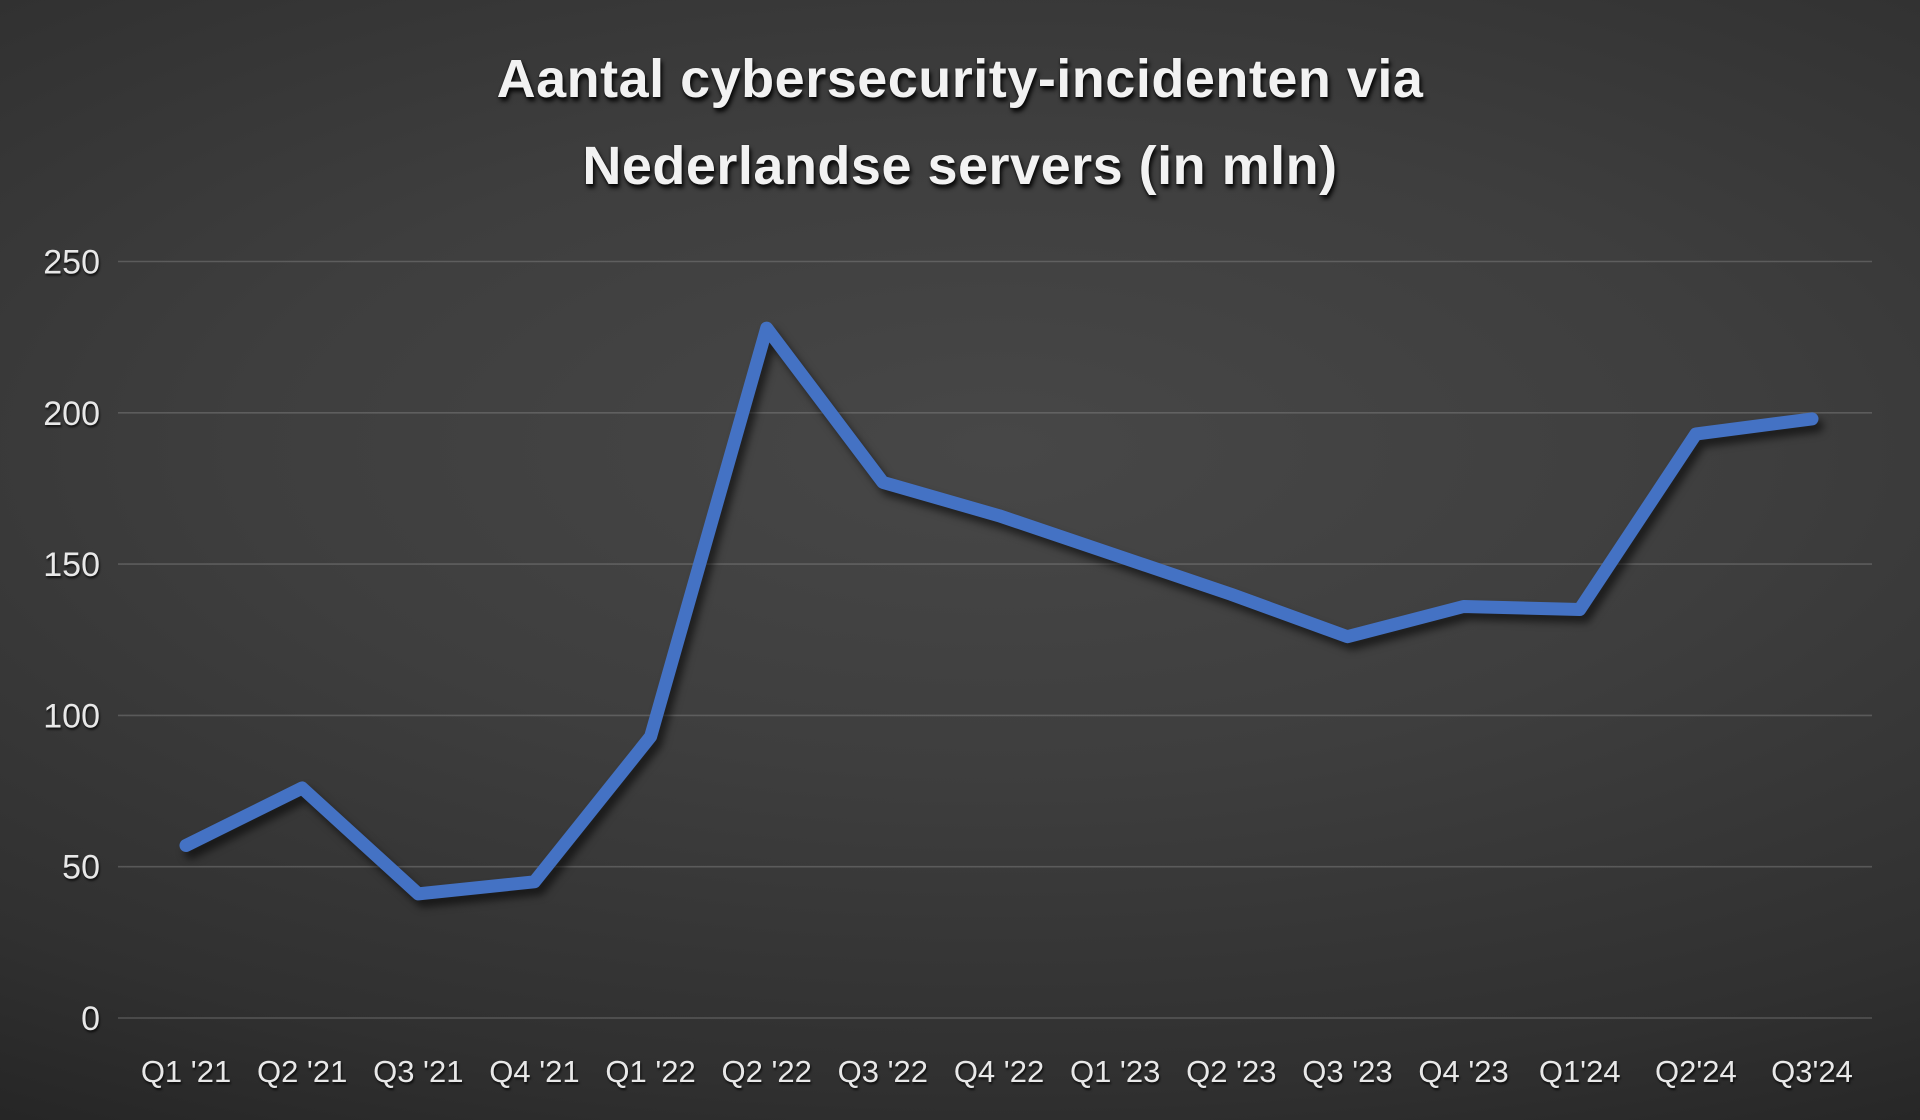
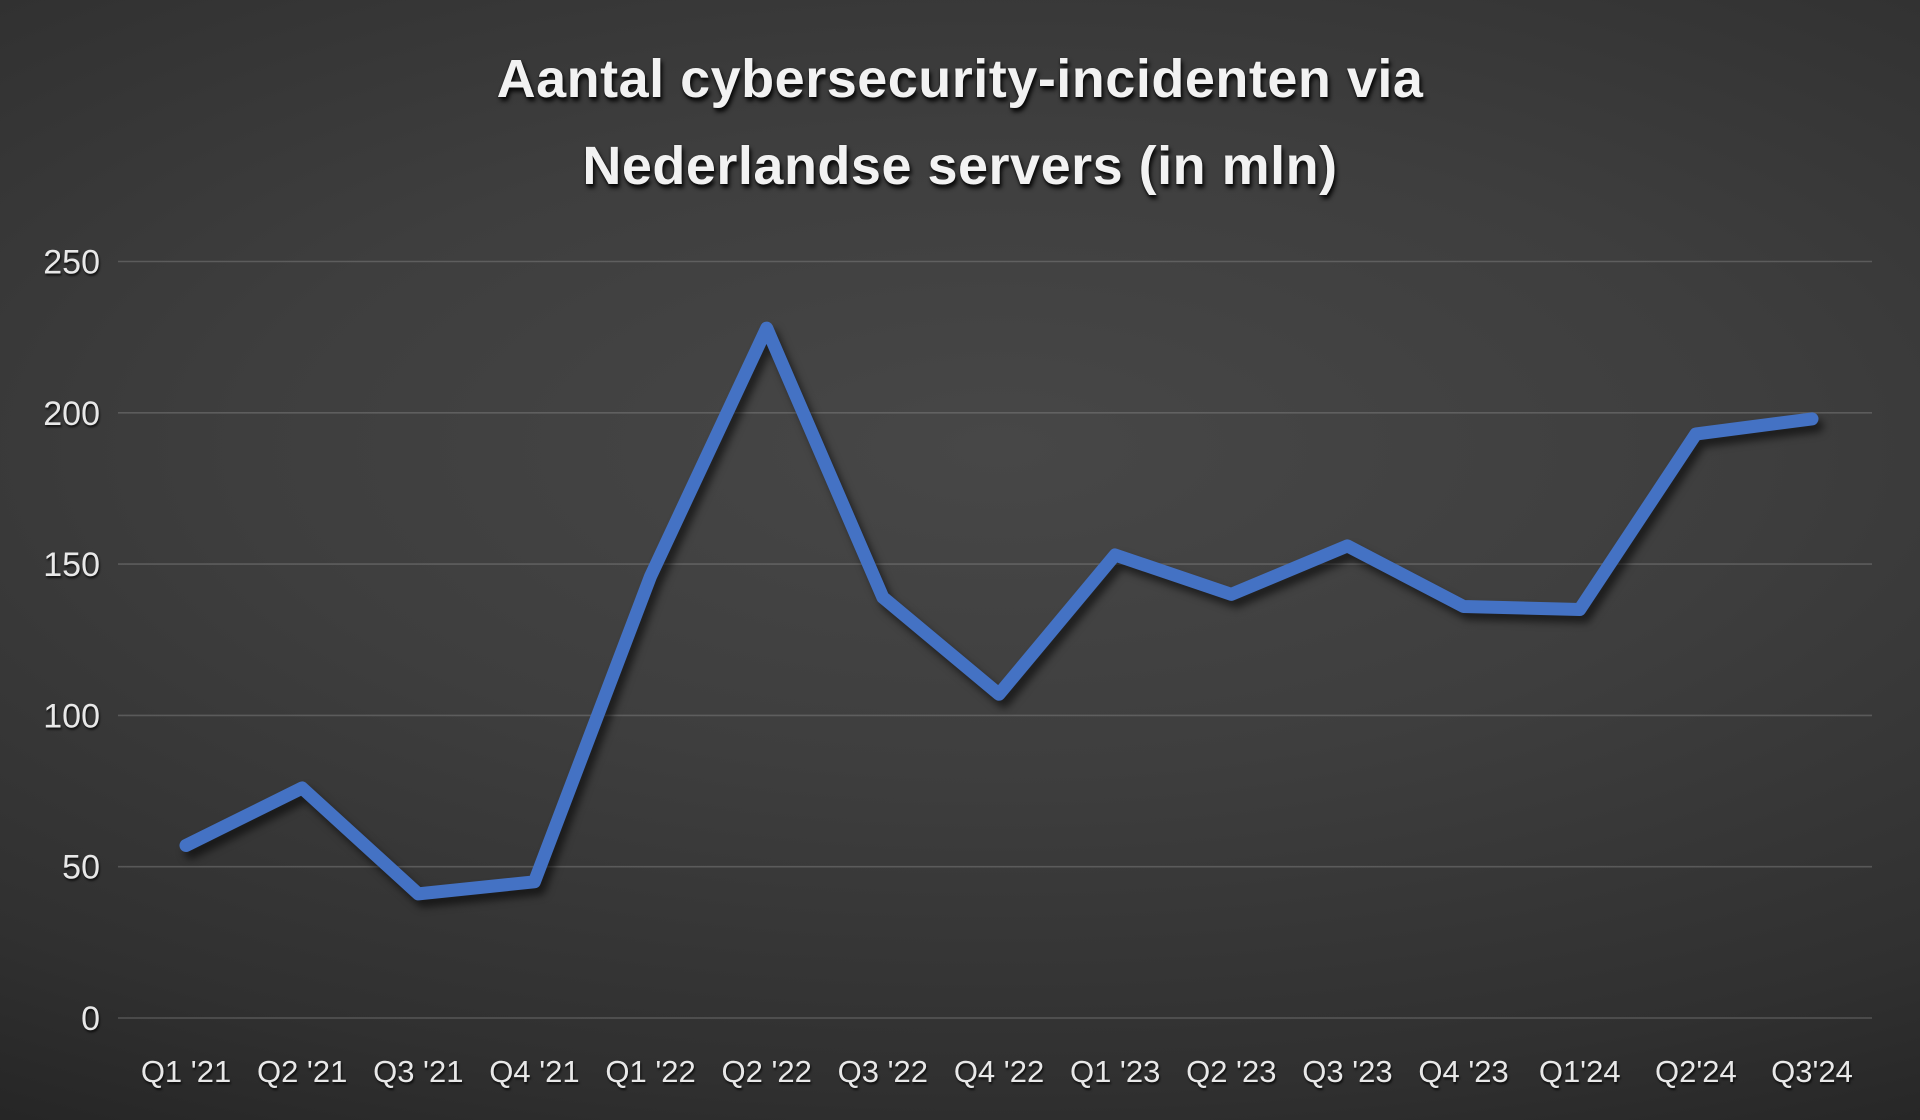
Q1 '22: 93 -> 146
Q3 '22: 177 -> 139
Q4 '22: 166 -> 107
Q3 '23: 126 -> 156
